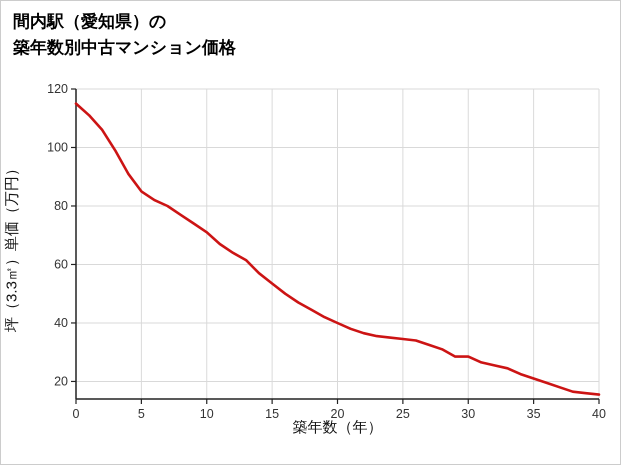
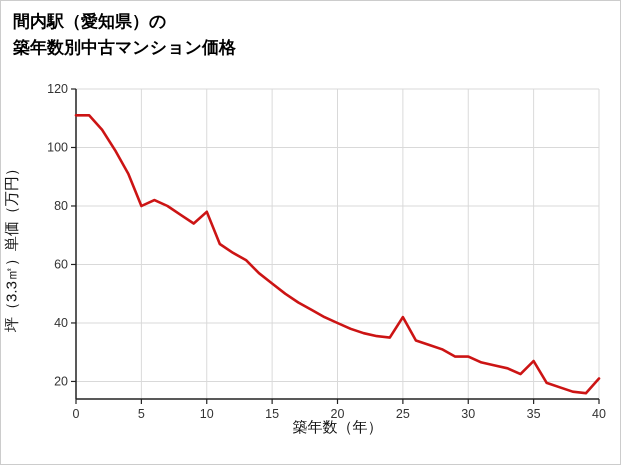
0: 115 -> 111
5: 85 -> 80
10: 71 -> 78
25: 34 -> 42
35: 21 -> 27
40: 16 -> 21
